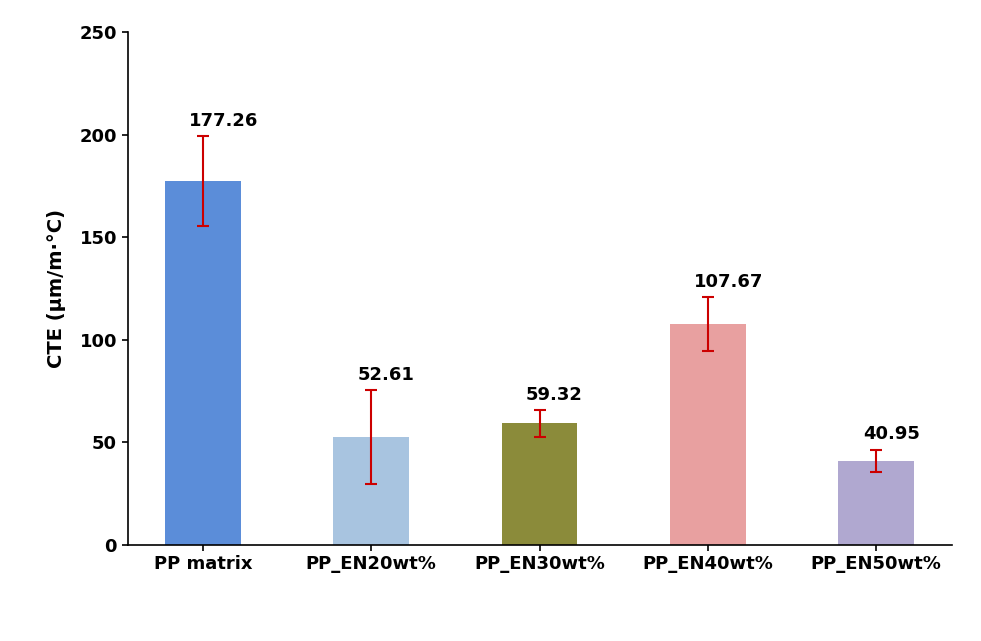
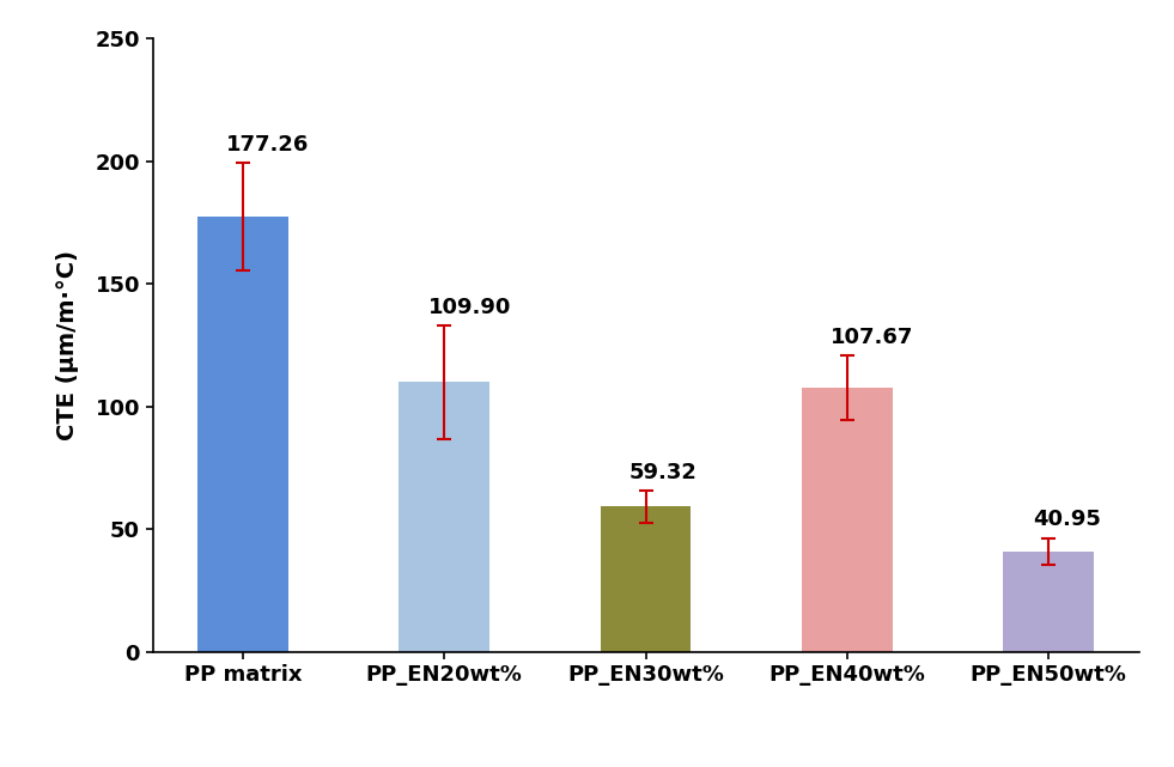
PP_EN20wt%: 52.61 -> 109.90
